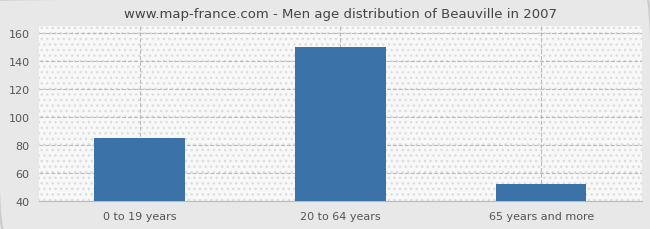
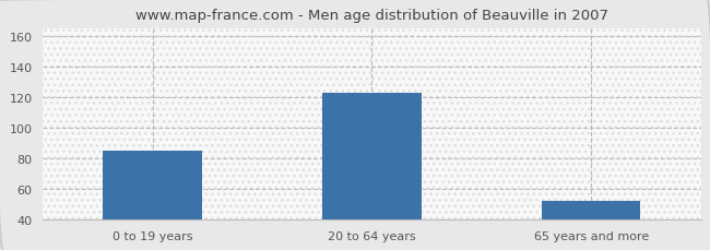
20 to 64 years: 150 -> 123
